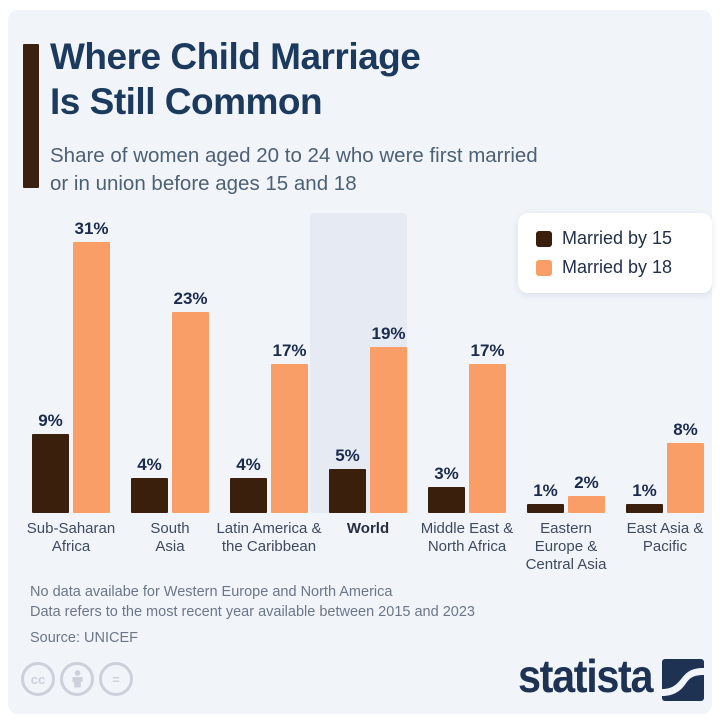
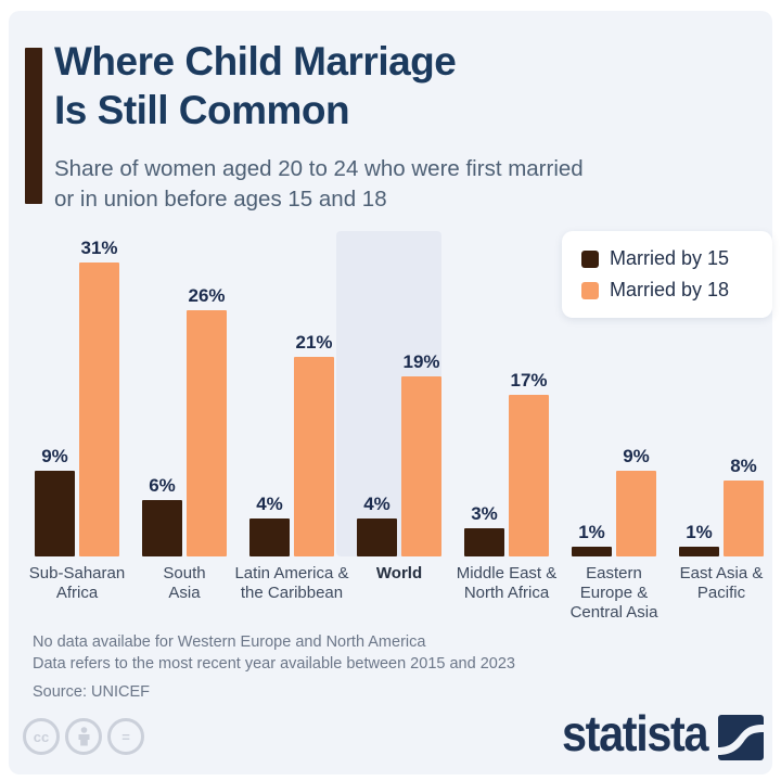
Married by 15/South Asia: 4% -> 6%
Married by 18/South Asia: 23% -> 26%
Married by 18/Latin America & the Caribbean: 17% -> 21%
Married by 15/World: 5% -> 4%
Married by 18/Eastern Europe & Central Asia: 2% -> 9%
